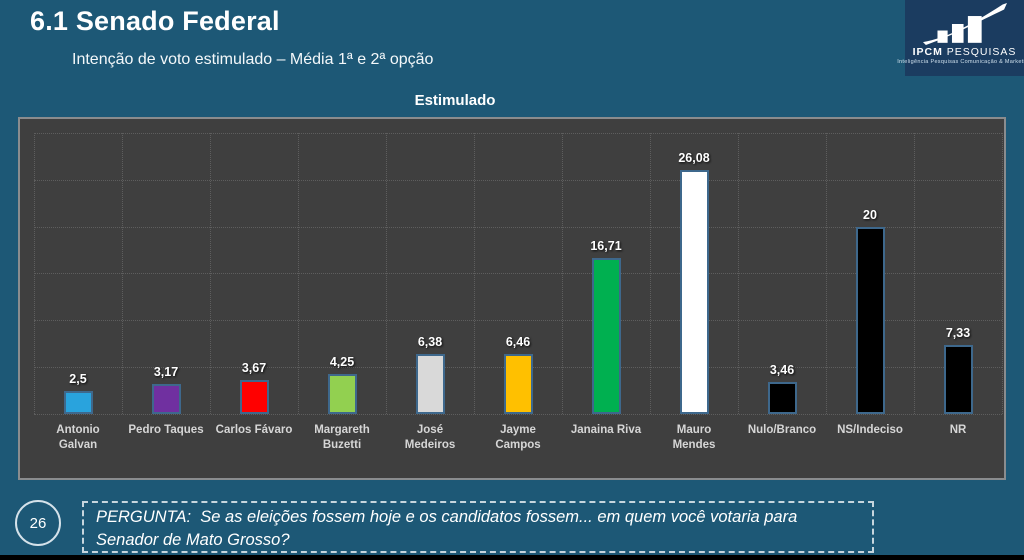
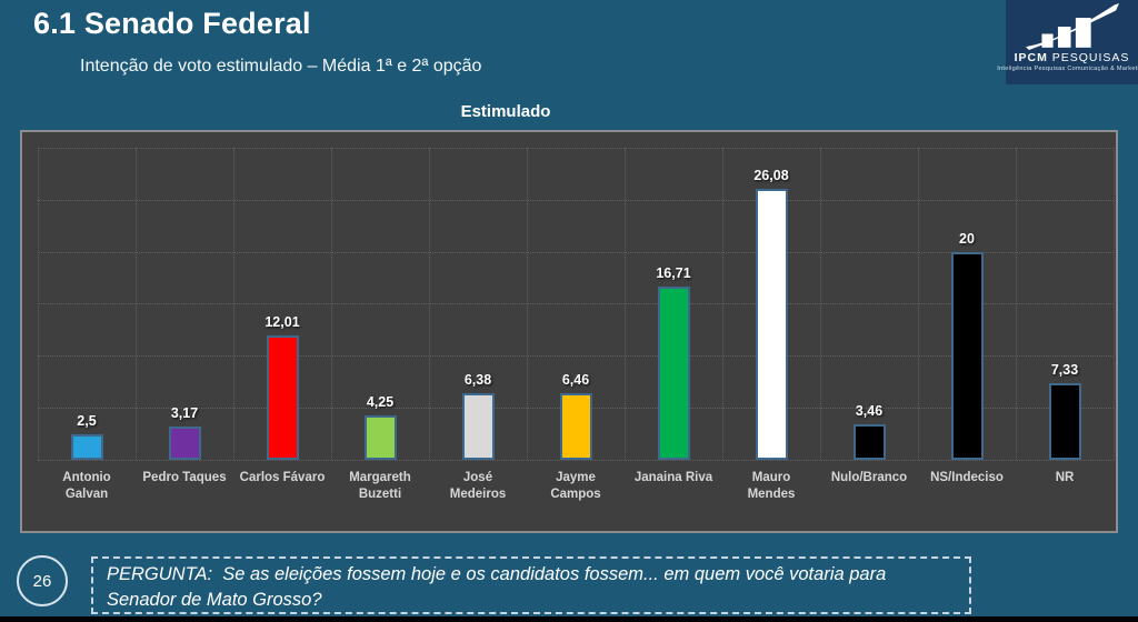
Carlos Fávaro: 3,67 -> 12,01
